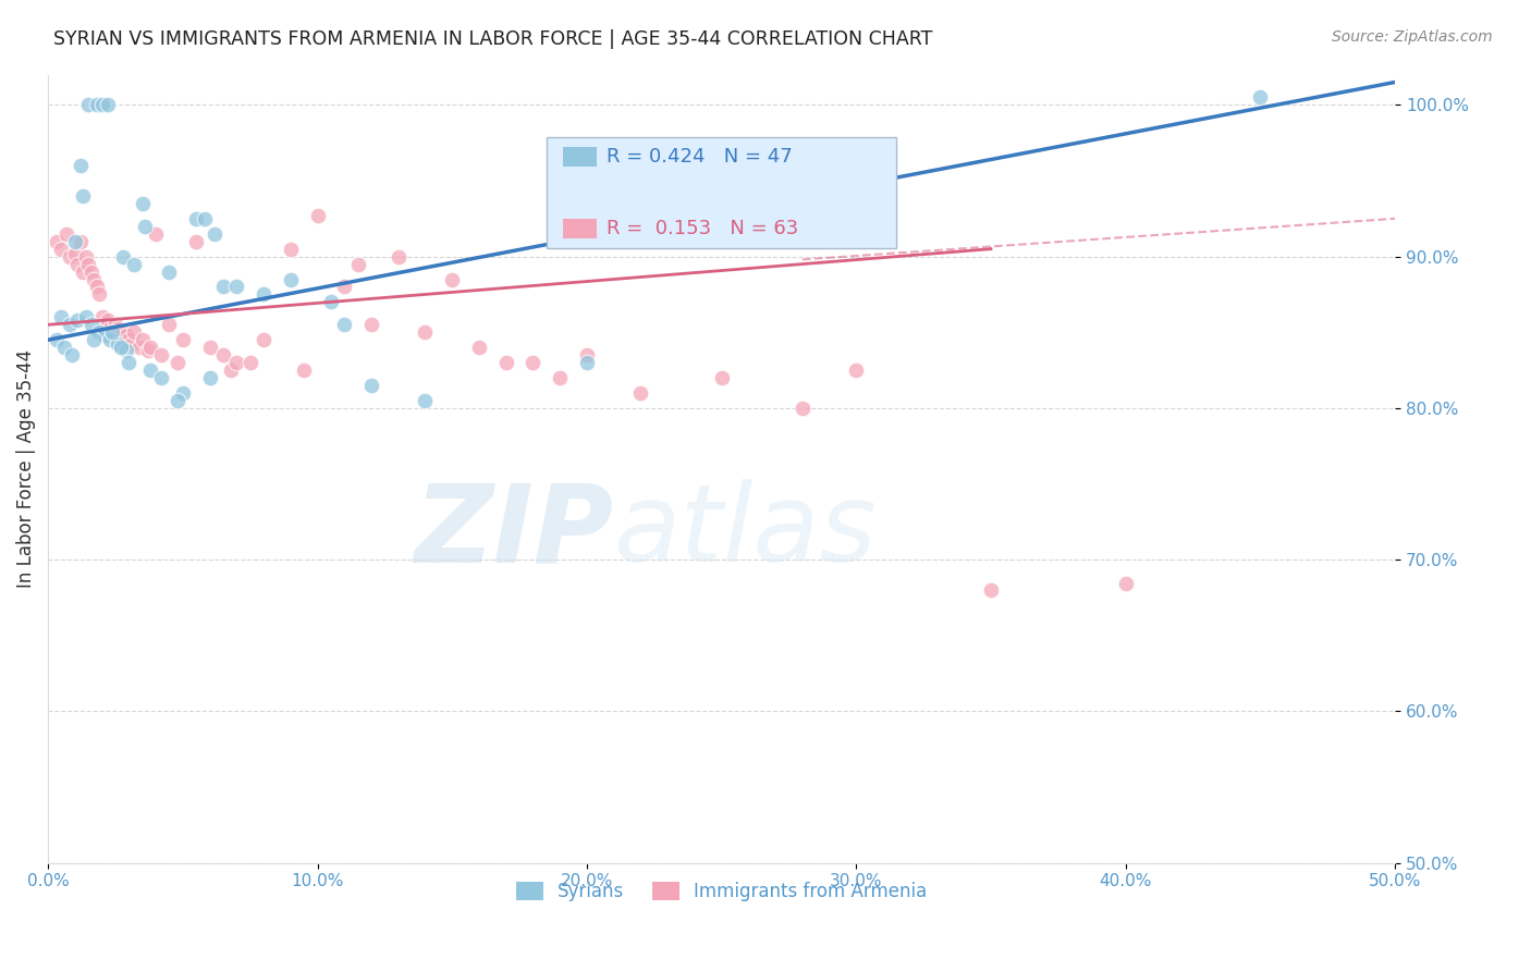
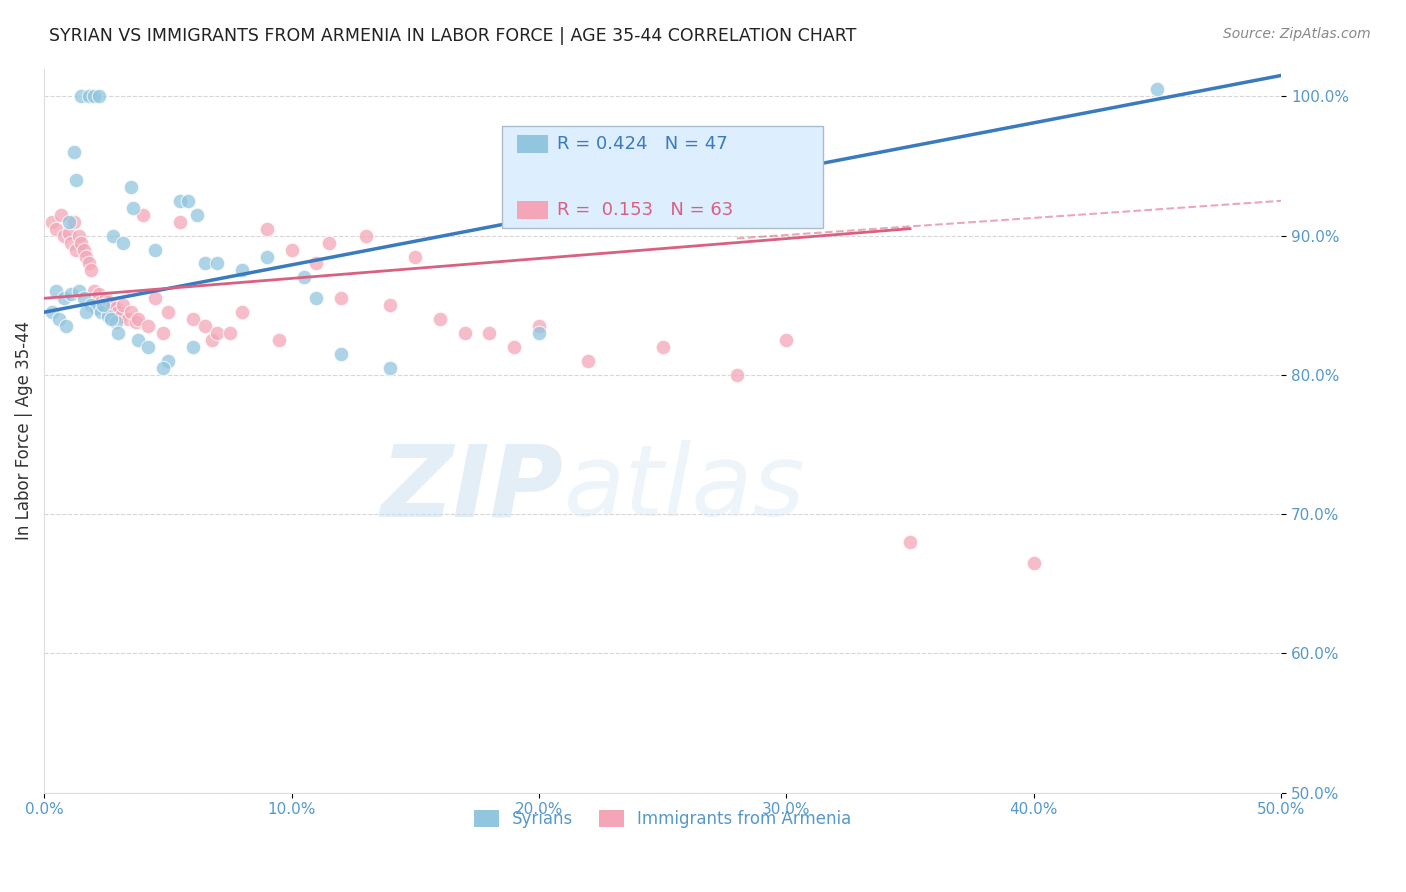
Immigrants from Armenia/10.0%: 92.7% -> 89.0%
Immigrants from Armenia/40.0%: 68.4% -> 66.5%
